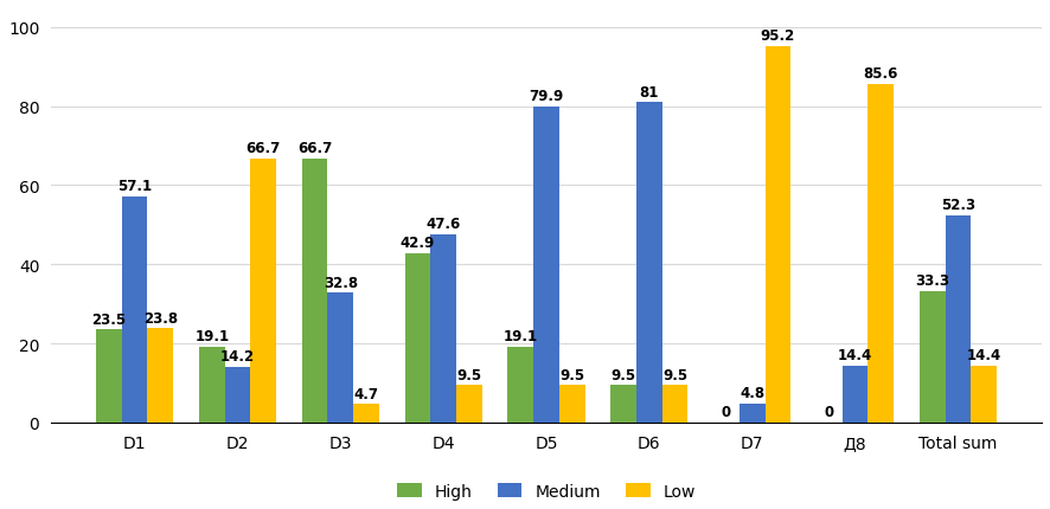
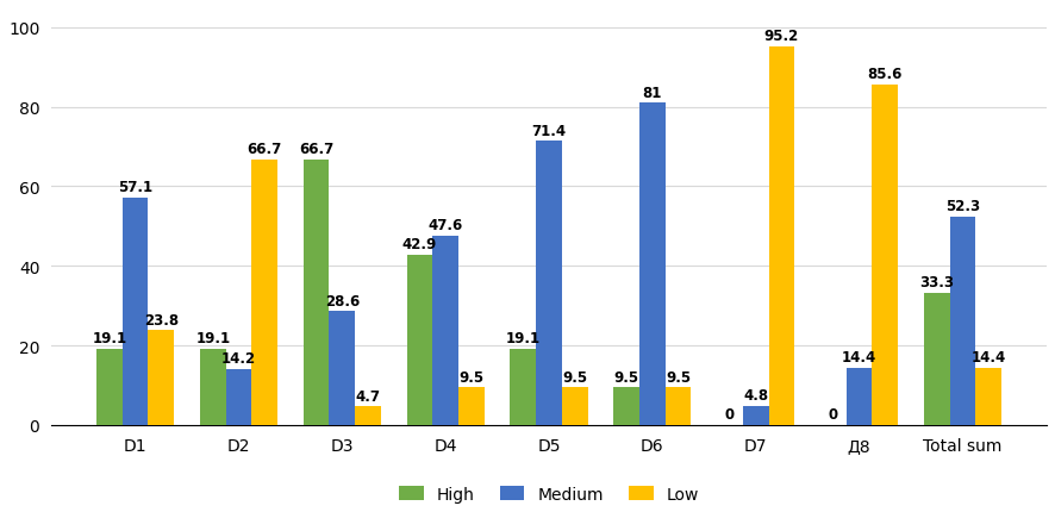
High/D1: 23.5 -> 19.1
Medium/D3: 32.8 -> 28.6
Medium/D5: 79.9 -> 71.4
